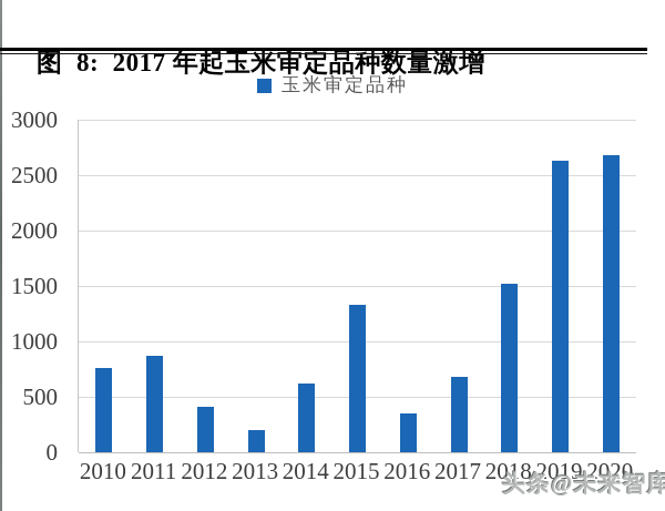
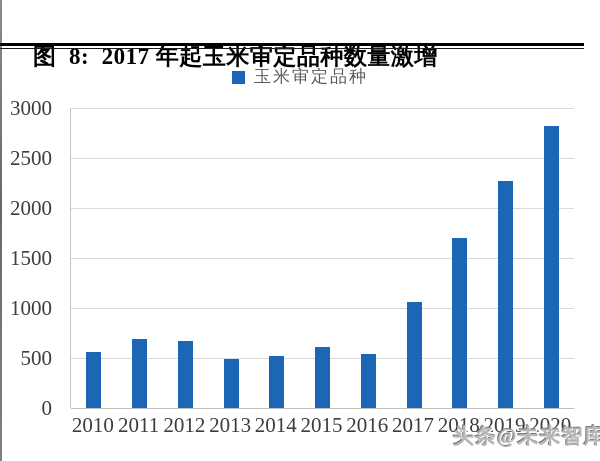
2010: 760 -> 560
2011: 870 -> 690
2012: 410 -> 670
2013: 200 -> 490
2014: 620 -> 520
2015: 1330 -> 610
2016: 350 -> 540
2017: 680 -> 1060
2018: 1520 -> 1700
2019: 2630 -> 2270
2020: 2680 -> 2820
